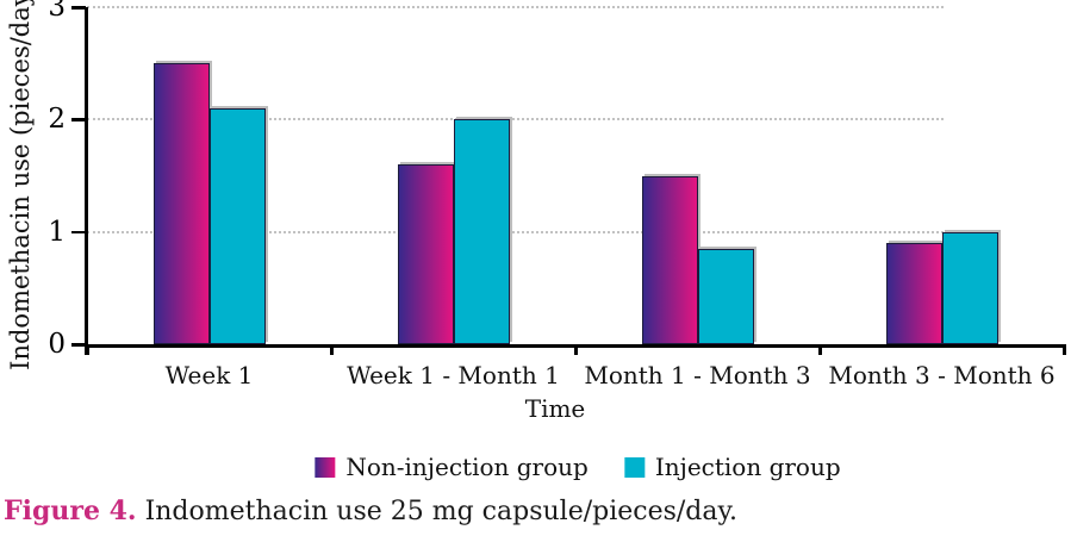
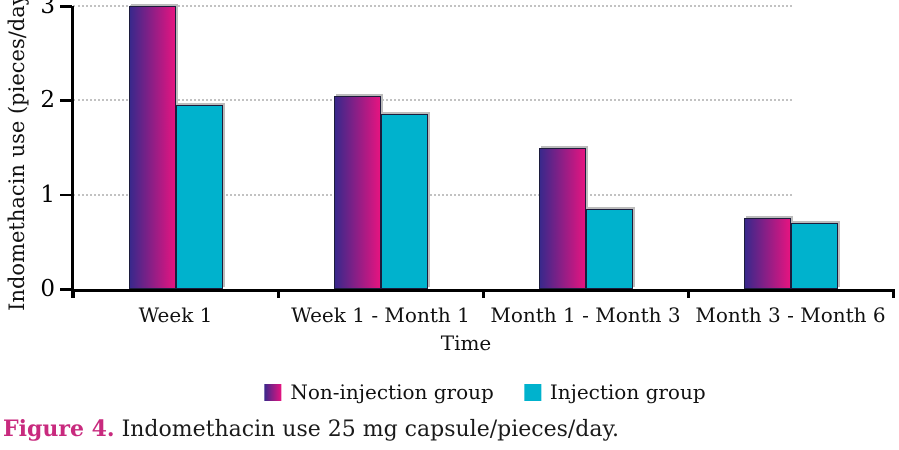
Non-injection group/Week 1: 2.5 -> 3.0
Injection group/Week 1: 2.1 -> 1.9
Non-injection group/Week 1 - Month 1: 1.6 -> 2.0
Injection group/Week 1 - Month 1: 2.0 -> 1.9
Non-injection group/Month 3 - Month 6: 0.9 -> 0.8
Injection group/Month 3 - Month 6: 1.0 -> 0.7
